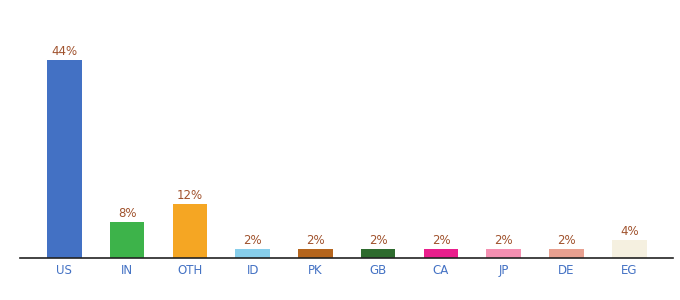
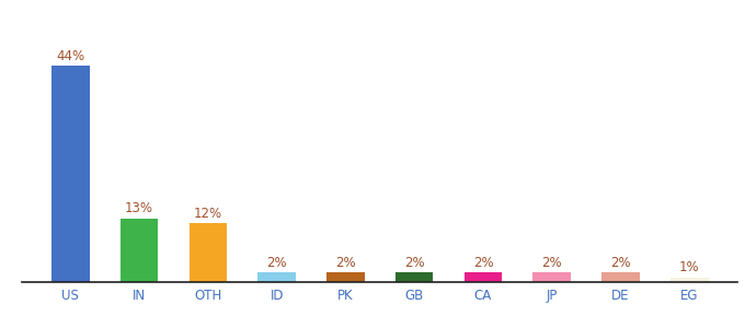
IN: 8% -> 13%
EG: 4% -> 1%
